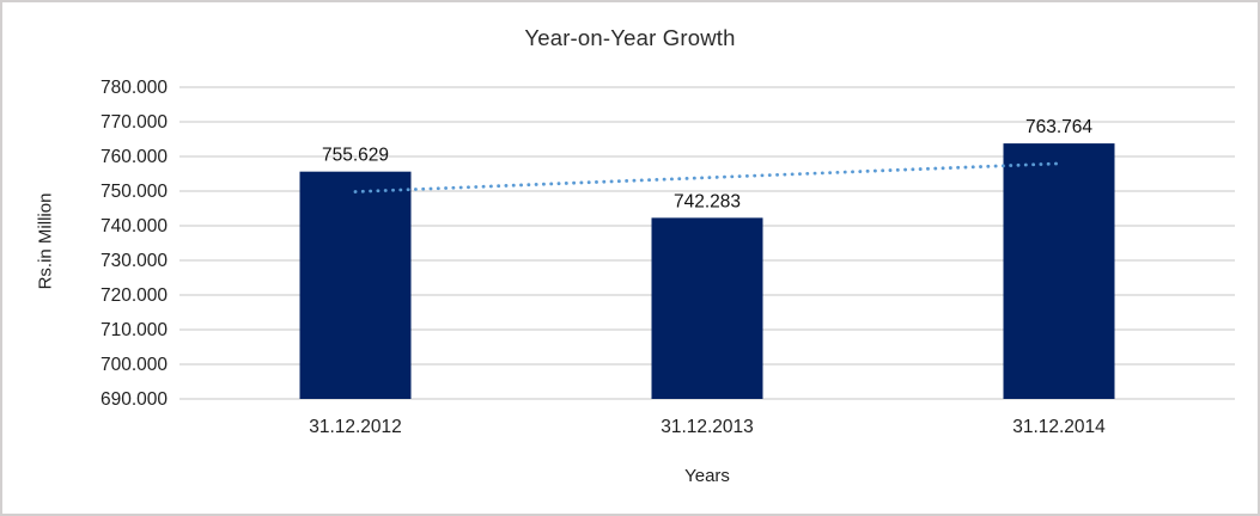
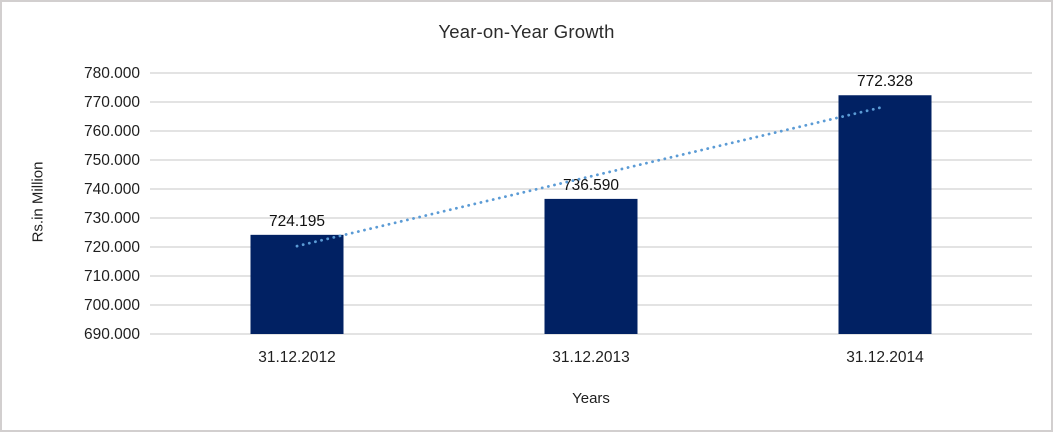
31.12.2012: 755.629 -> 724.195
31.12.2013: 742.283 -> 736.590
31.12.2014: 763.764 -> 772.328
